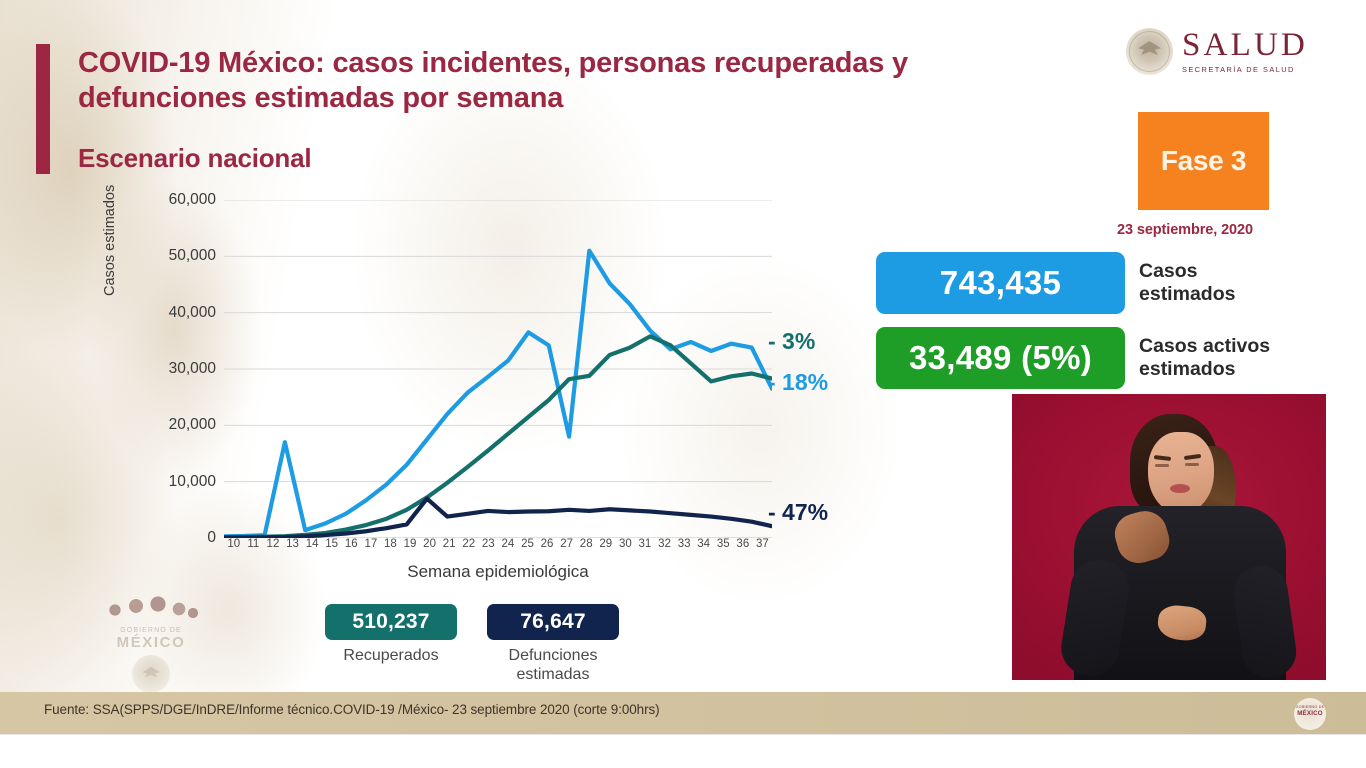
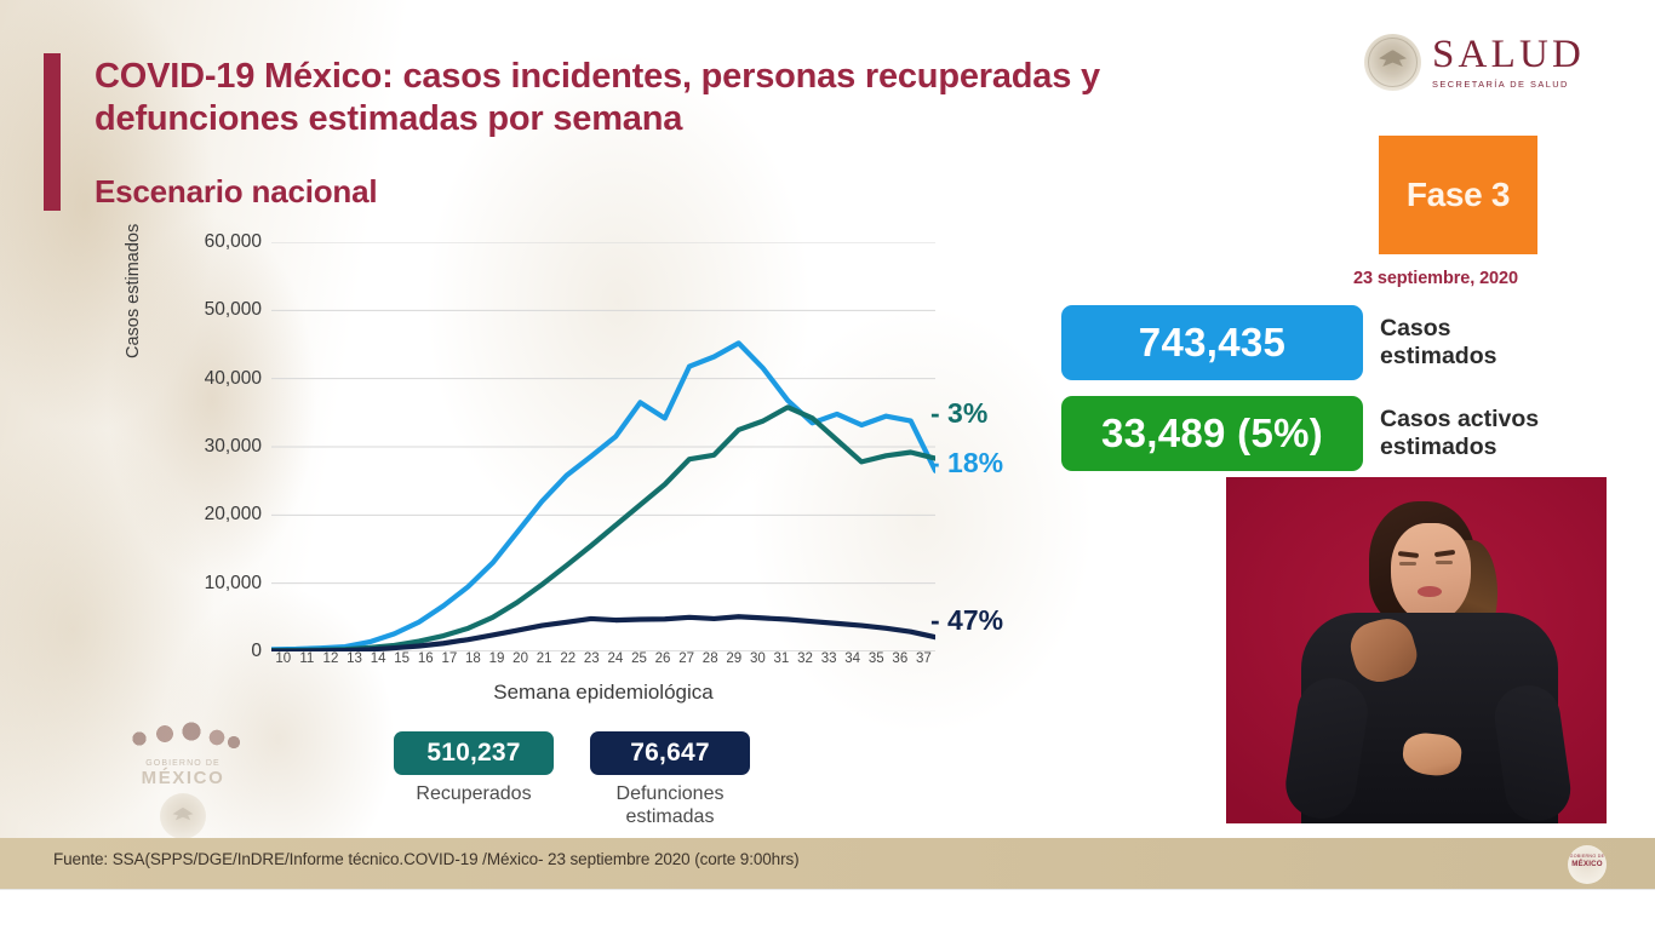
Casos estimados/13: 17000 -> 1000
Defunciones estimadas/20: 7000 -> 3000
Casos estimados/27: 18000 -> 42000
Casos estimados/28: 51000 -> 43000
